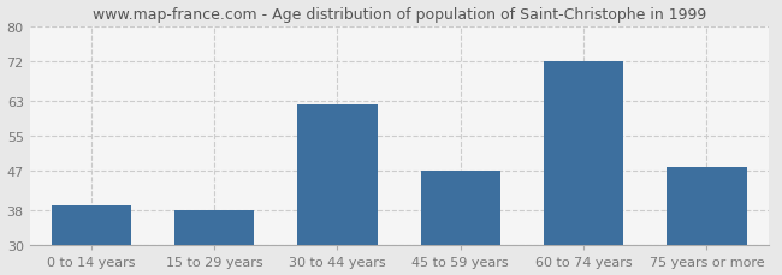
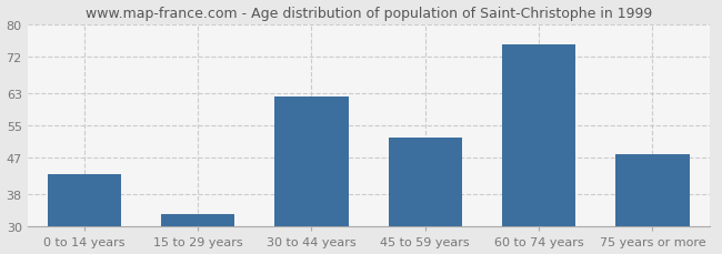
0 to 14 years: 39 -> 43
15 to 29 years: 38 -> 33
45 to 59 years: 47 -> 52
60 to 74 years: 72 -> 75
